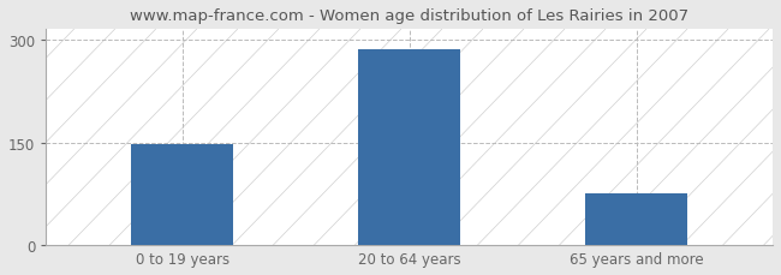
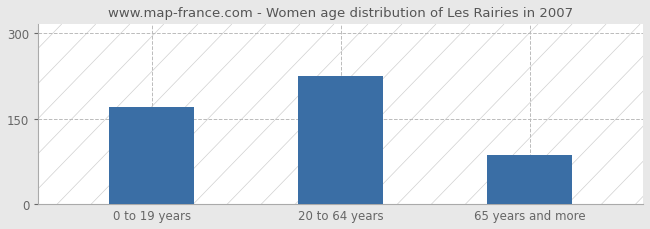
0 to 19 years: 147 -> 170
20 to 64 years: 285 -> 224
65 years and more: 75 -> 86
